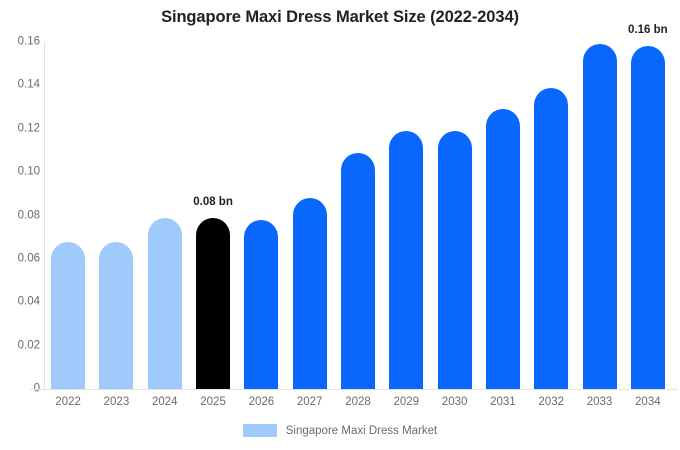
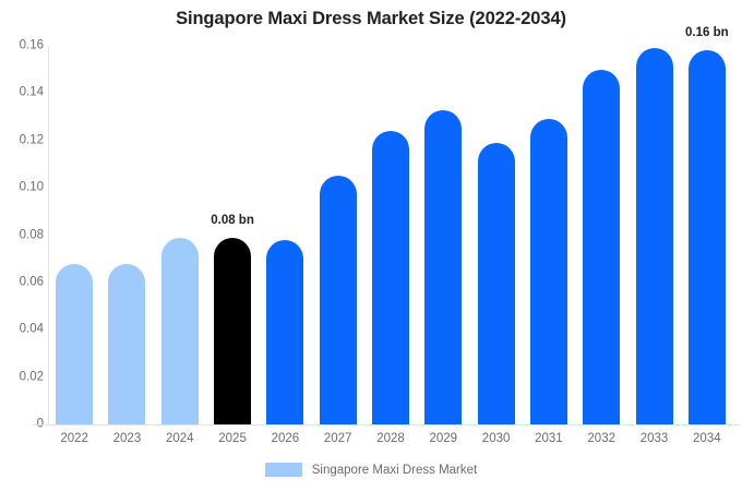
2027: 0.088 -> 0.105
2028: 0.109 -> 0.124
2029: 0.119 -> 0.133
2032: 0.139 -> 0.150
